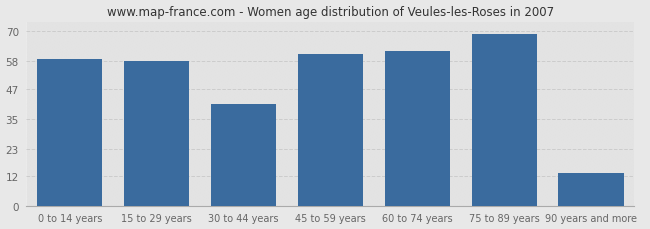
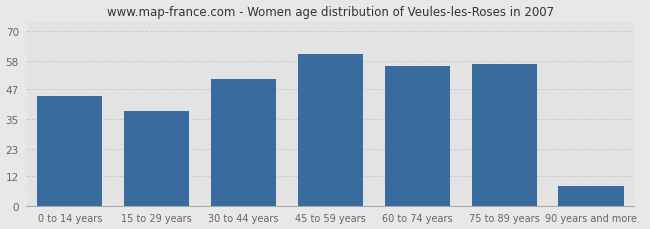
0 to 14 years: 59 -> 44
15 to 29 years: 58 -> 38
30 to 44 years: 41 -> 51
60 to 74 years: 62 -> 56
75 to 89 years: 69 -> 57
90 years and more: 13 -> 8
